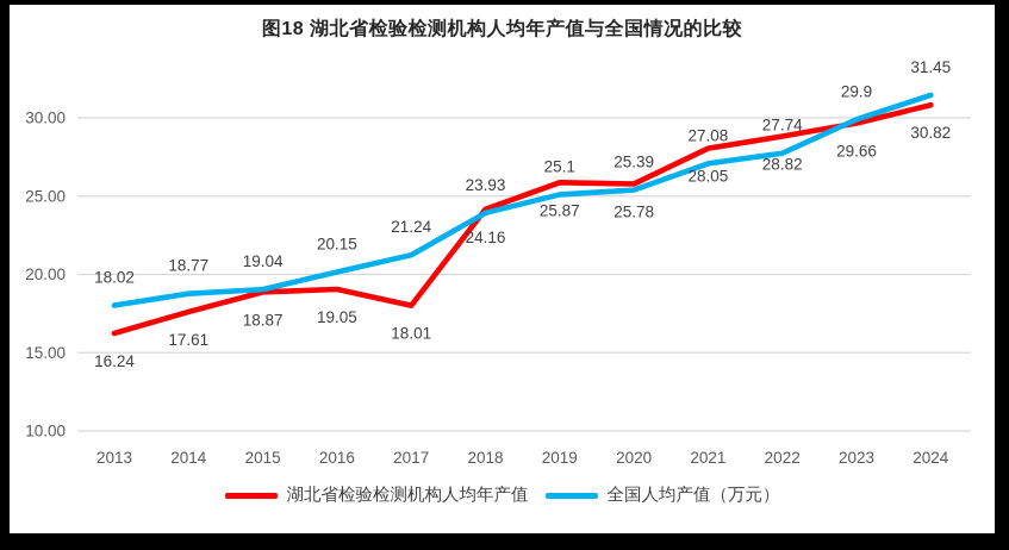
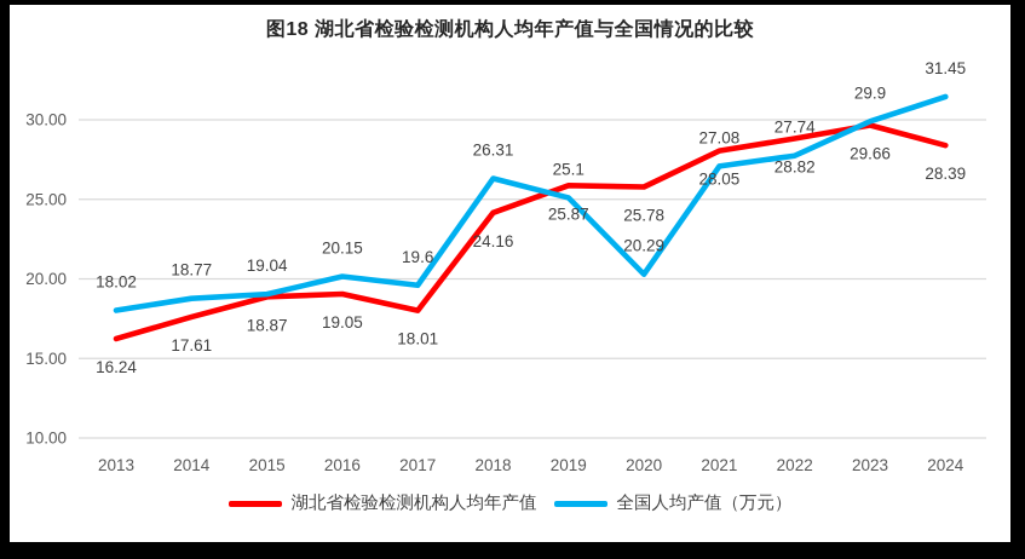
全国人均产值（万元）/2017: 21.24 -> 19.6
全国人均产值（万元）/2018: 23.93 -> 26.31
全国人均产值（万元）/2020: 25.39 -> 20.29
湖北省检验检测机构人均年产值/2024: 30.82 -> 28.39
